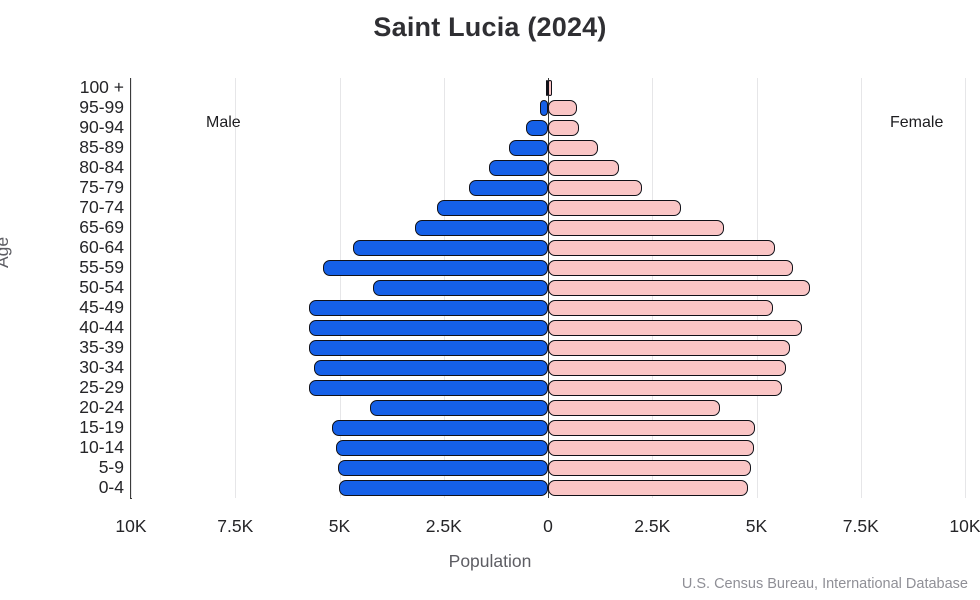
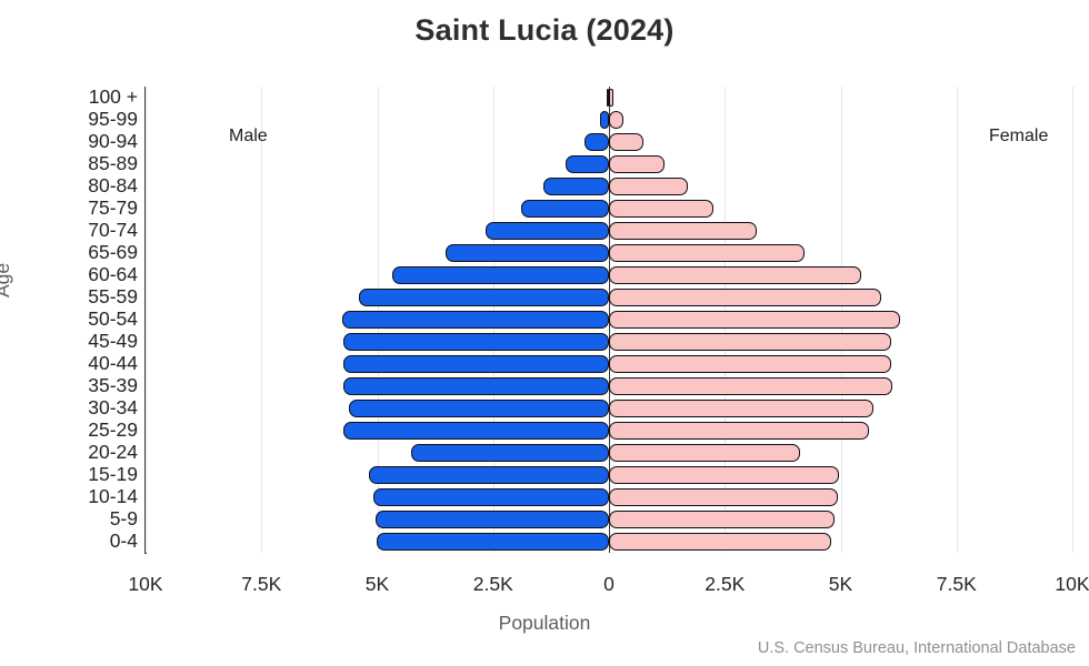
Female/35-39: 5.8K -> 6.1K
Female/45-49: 5.4K -> 6.1K
Male/50-54: 4.2K -> 5.8K
Male/65-69: 3.2K -> 3.5K
Female/95-99: 0.7K -> 0.3K
